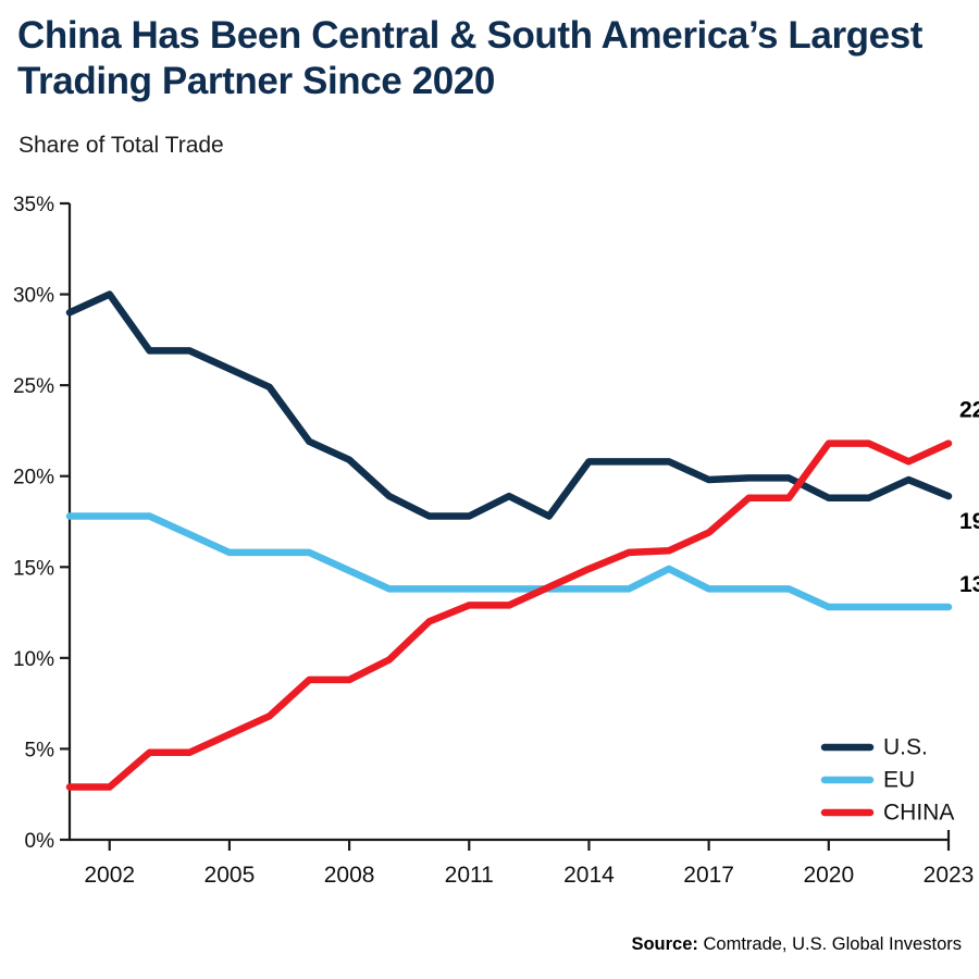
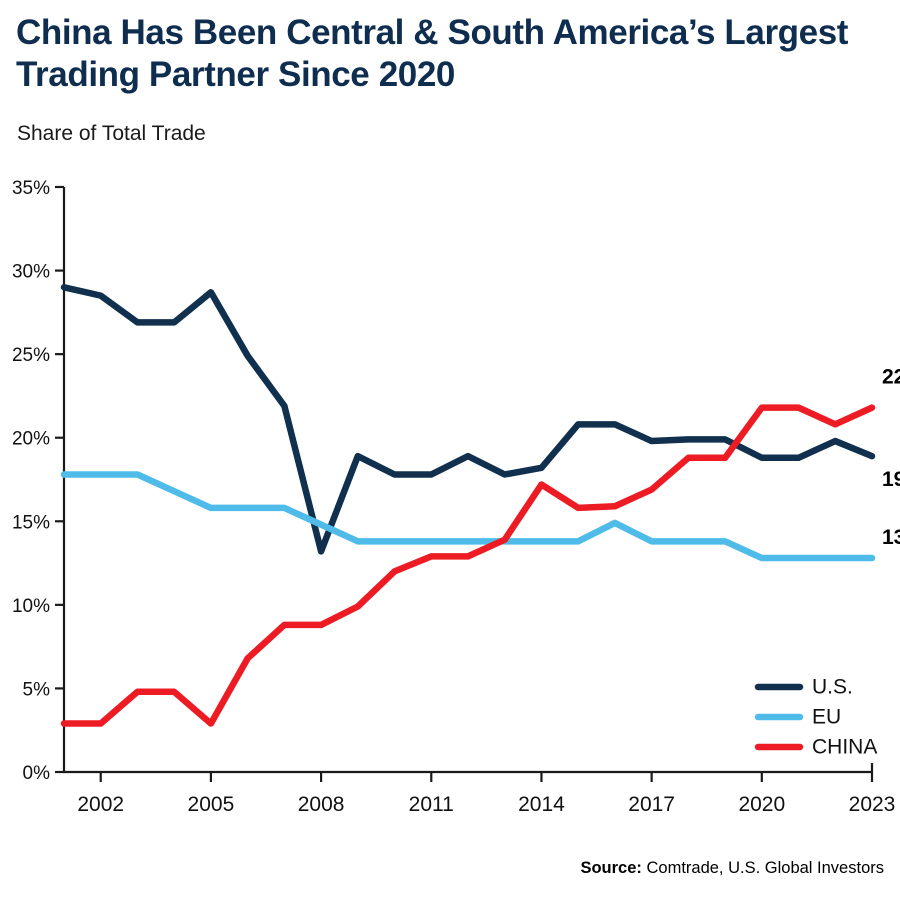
U.S./2002: 30.0% -> 28.5%
U.S./2005: 25.9% -> 28.7%
CHINA/2005: 5.8% -> 2.9%
U.S./2008: 20.9% -> 13.2%
U.S./2014: 20.8% -> 18.2%
CHINA/2014: 14.9% -> 17.2%
